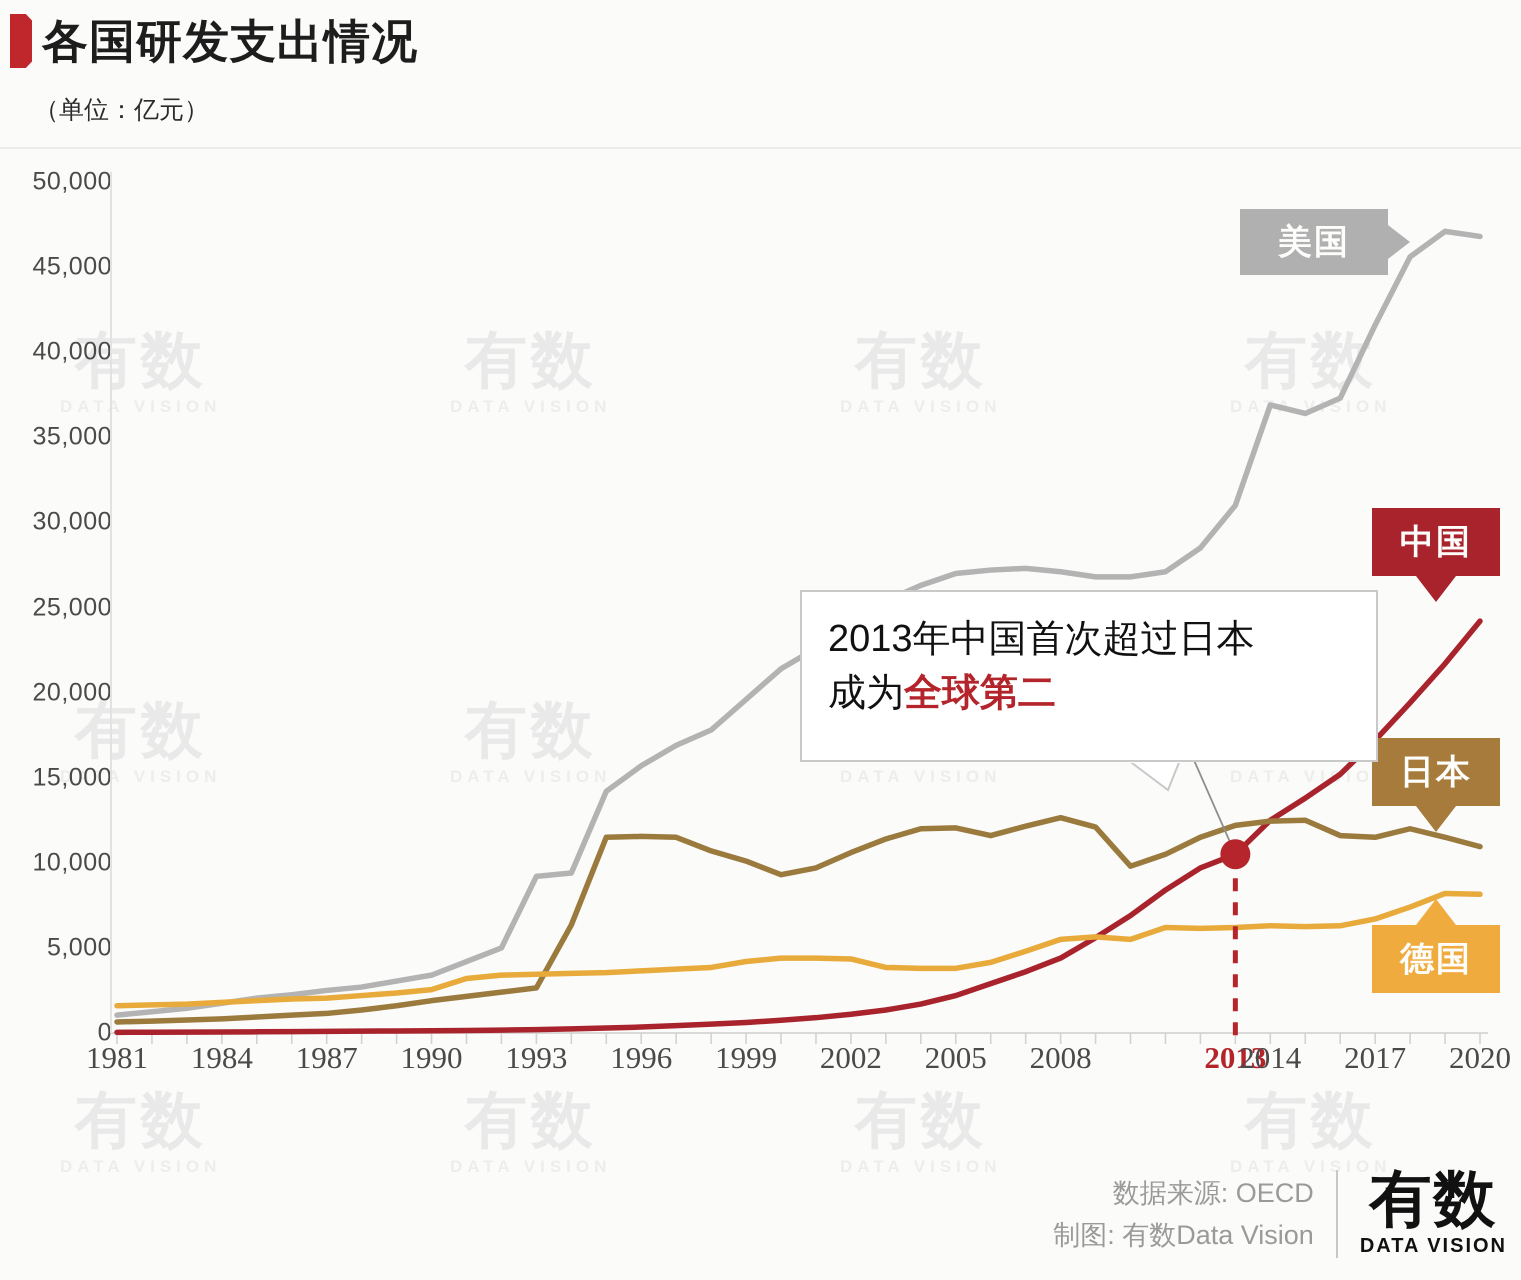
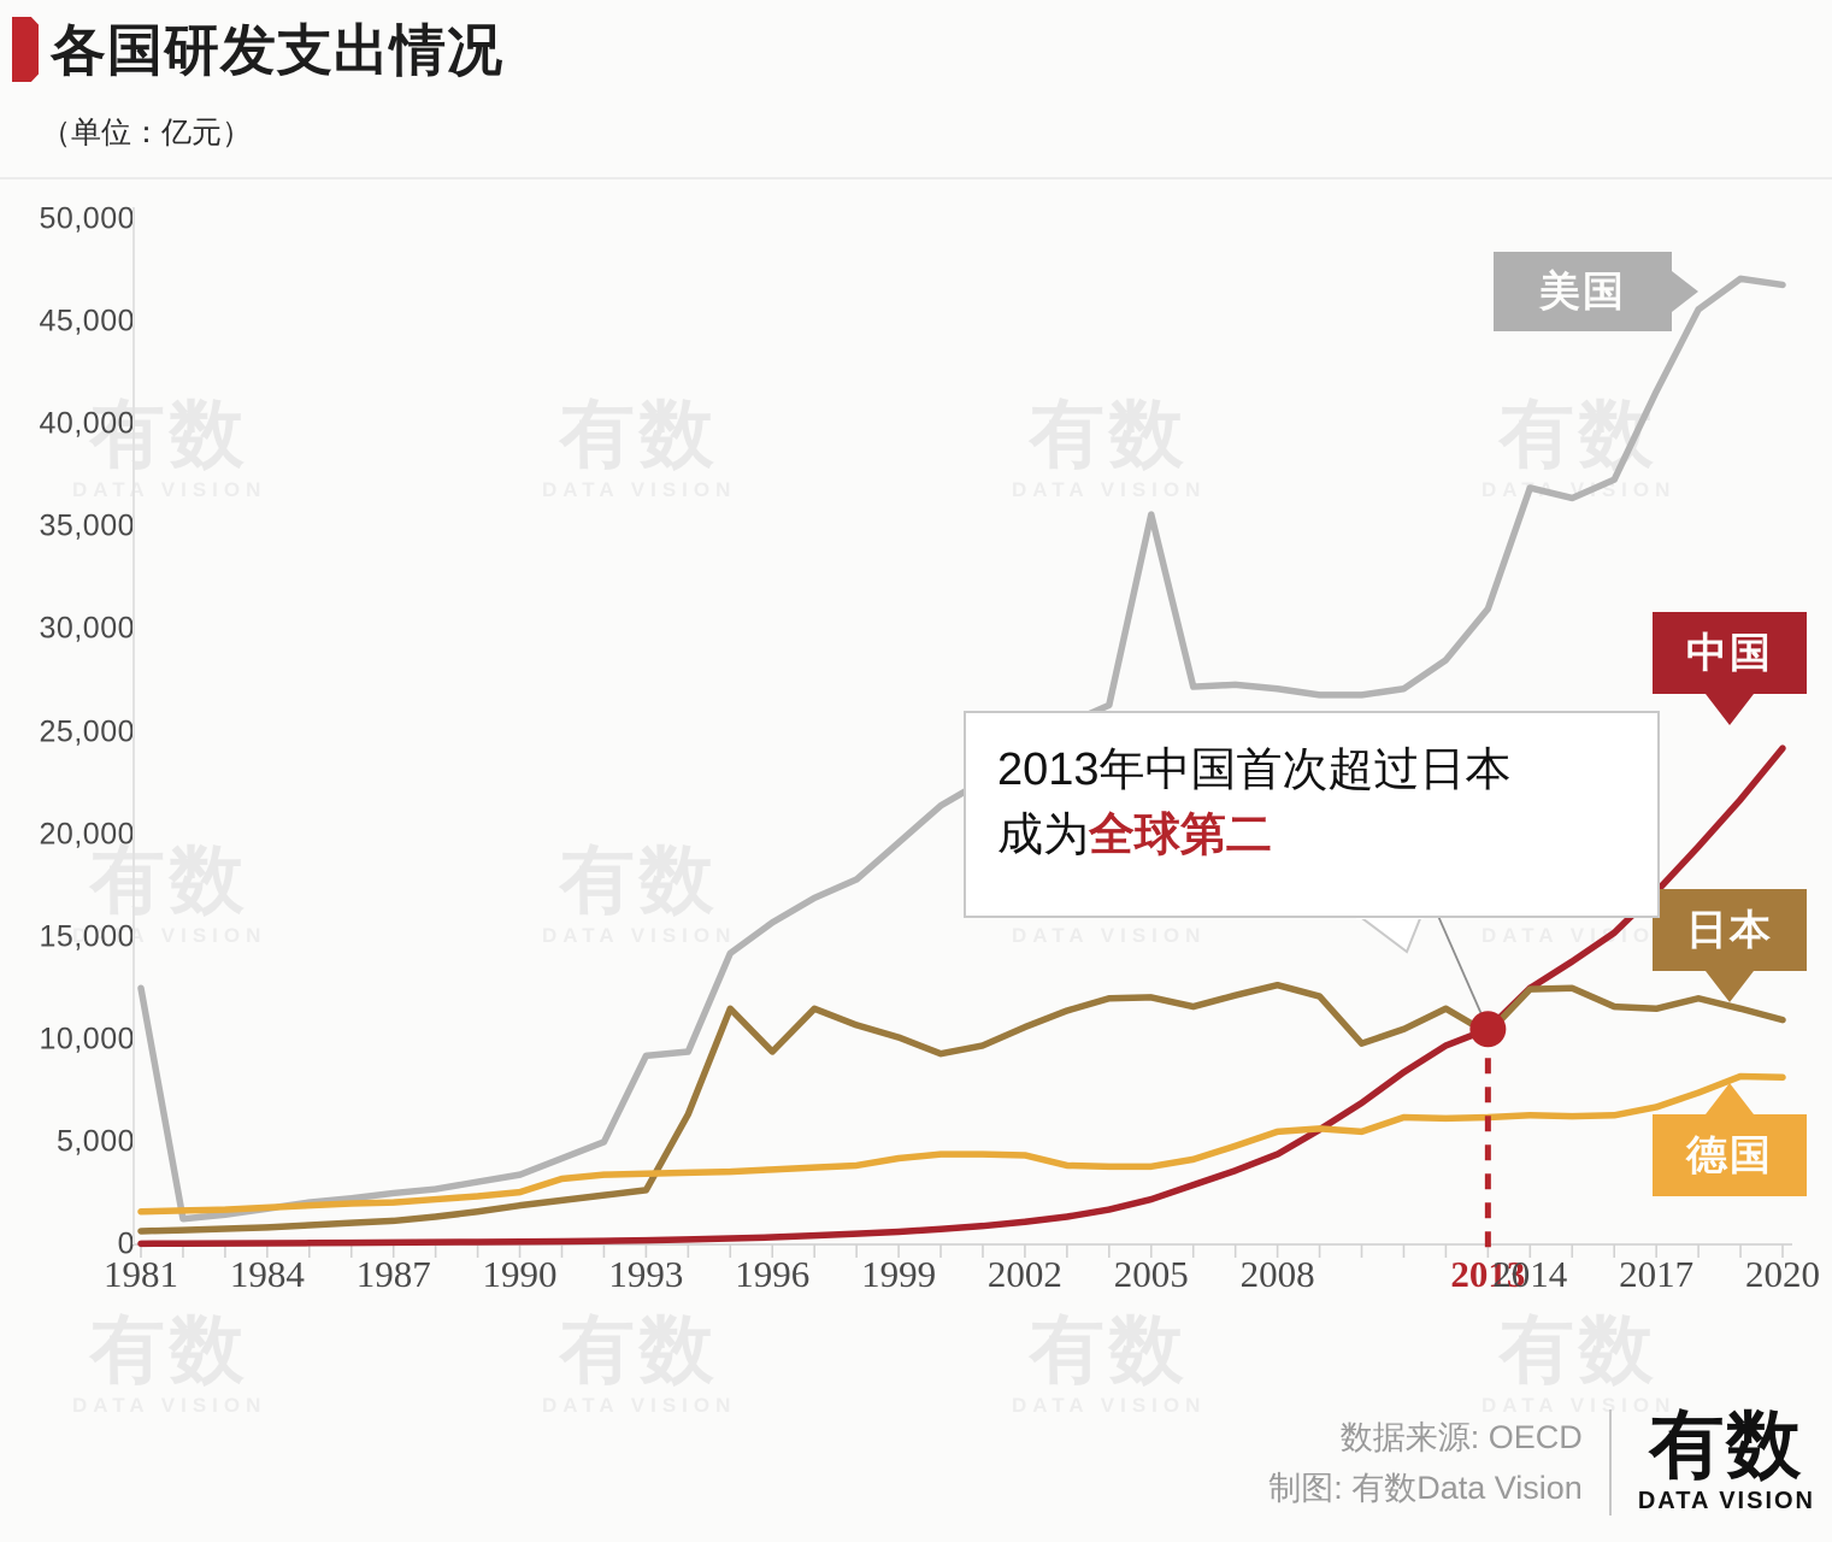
美国/1981: 1000 -> 12500
日本/1996: 11600 -> 9400
美国/2005: 27000 -> 35600
日本/2013: 12200 -> 10300
